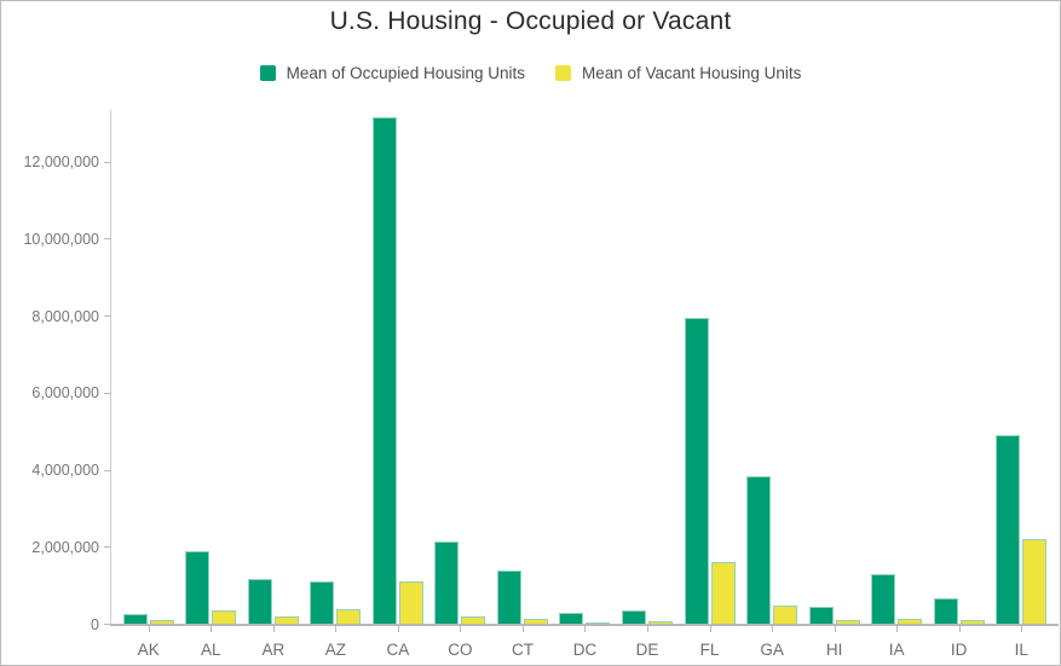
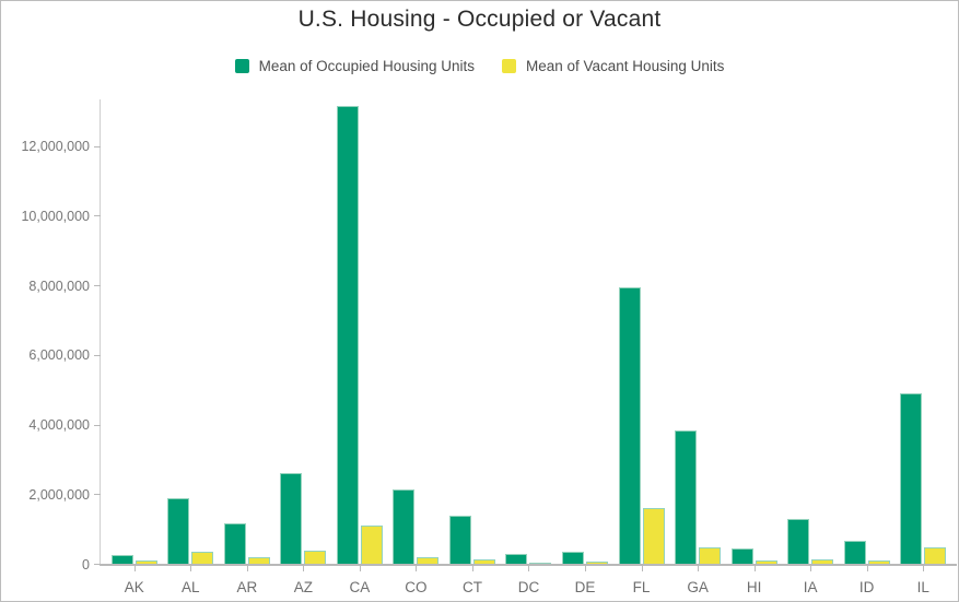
Mean of Occupied Housing Units/AZ: 1100000 -> 2600000
Mean of Vacant Housing Units/IL: 2200000 -> 500000
